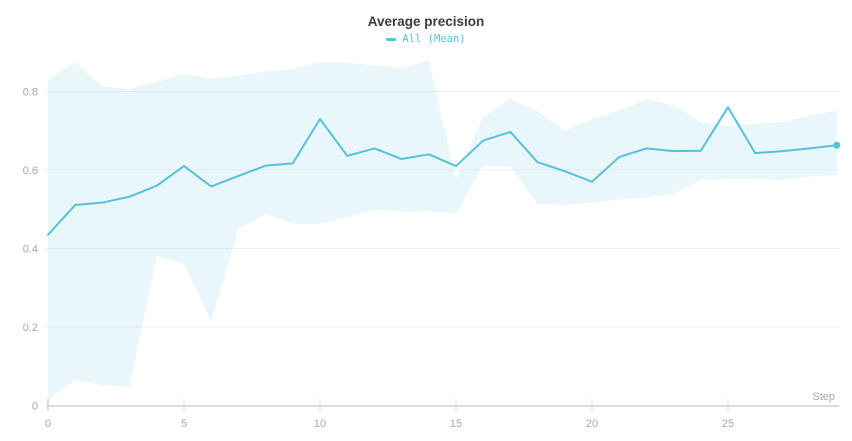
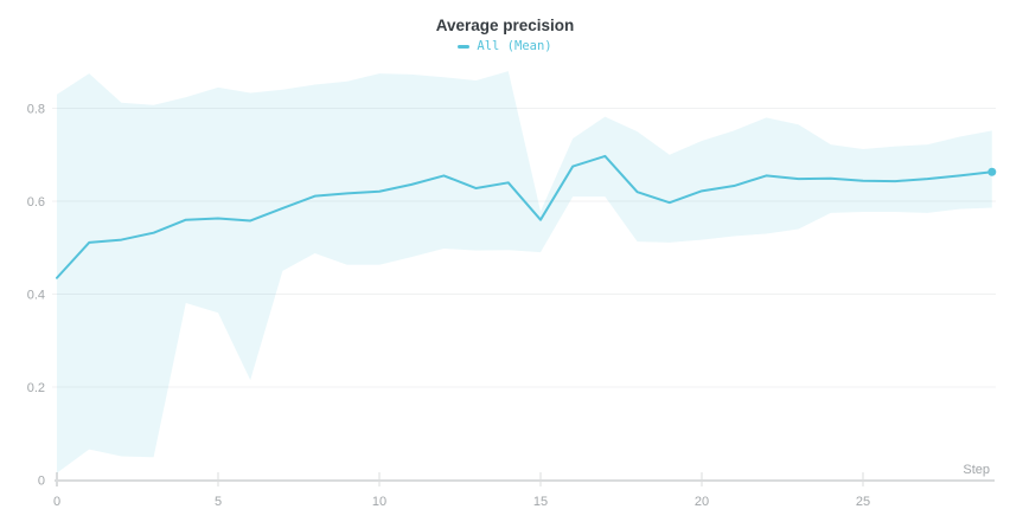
5: 0.61 -> 0.56
10: 0.73 -> 0.62
15: 0.61 -> 0.56
20: 0.57 -> 0.62
25: 0.76 -> 0.64
